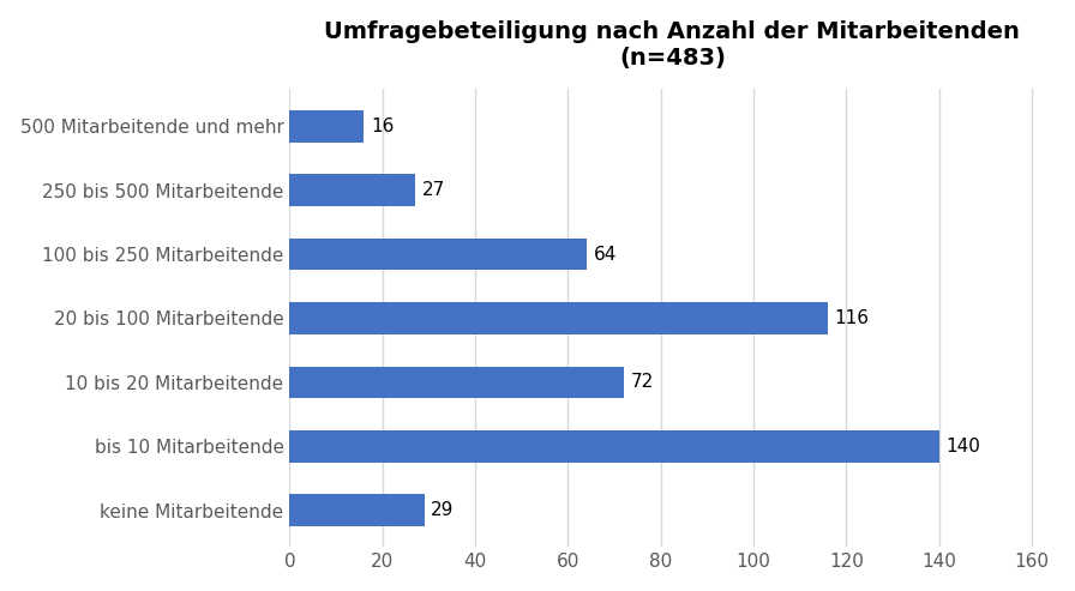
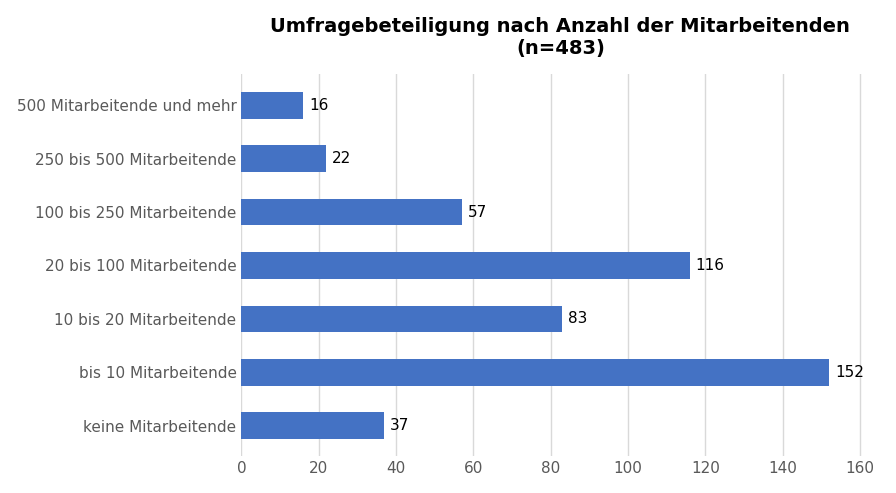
250 bis 500 Mitarbeitende: 27 -> 22
100 bis 250 Mitarbeitende: 64 -> 57
10 bis 20 Mitarbeitende: 72 -> 83
bis 10 Mitarbeitende: 140 -> 152
keine Mitarbeitende: 29 -> 37
